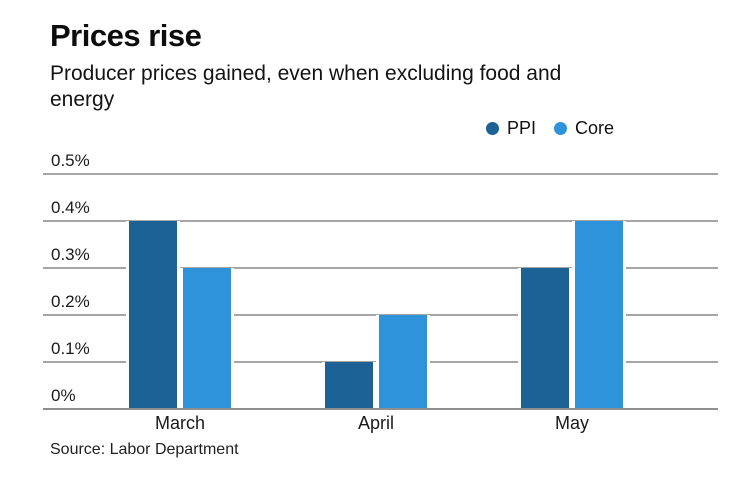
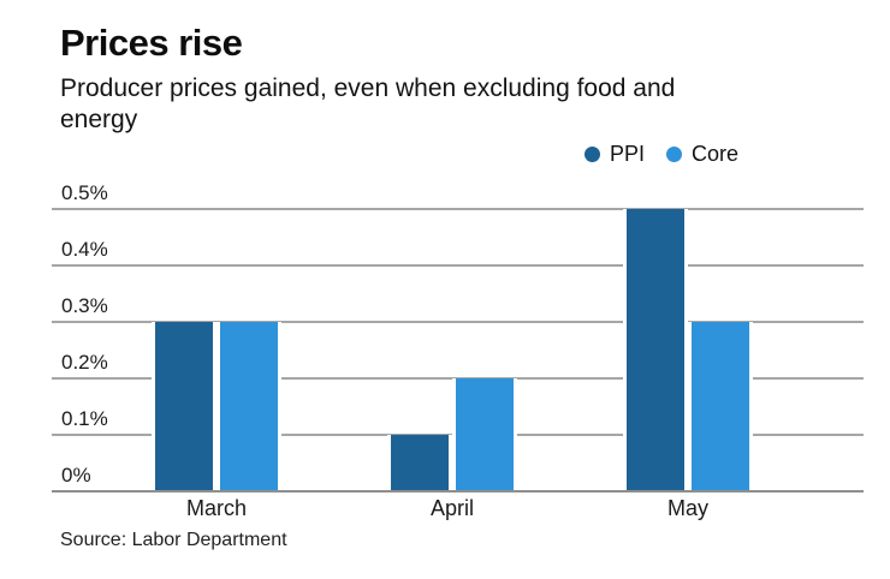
PPI/March: 0.4% -> 0.3%
PPI/May: 0.3% -> 0.5%
Core/May: 0.4% -> 0.3%
